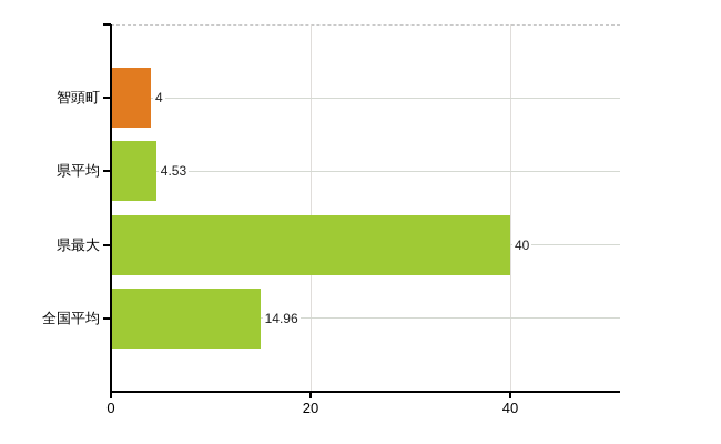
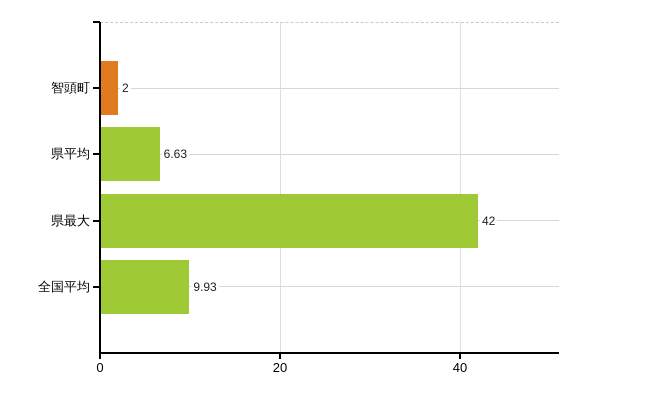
智頭町: 4 -> 2
県平均: 4.53 -> 6.63
県最大: 40 -> 42
全国平均: 14.96 -> 9.93
